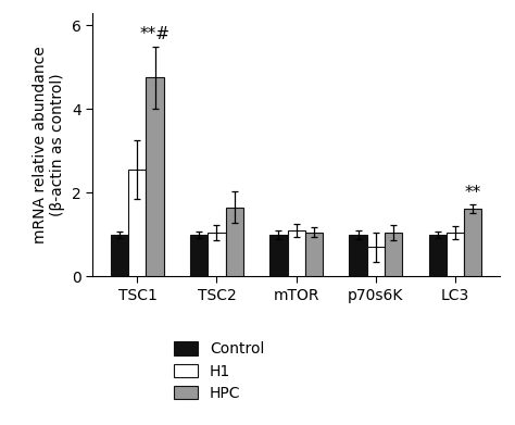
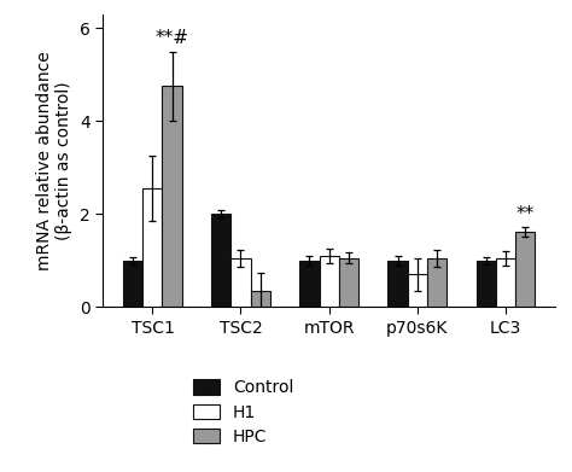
Control/TSC2: 1 -> 2
HPC/TSC2: 1.65 -> 0.35
